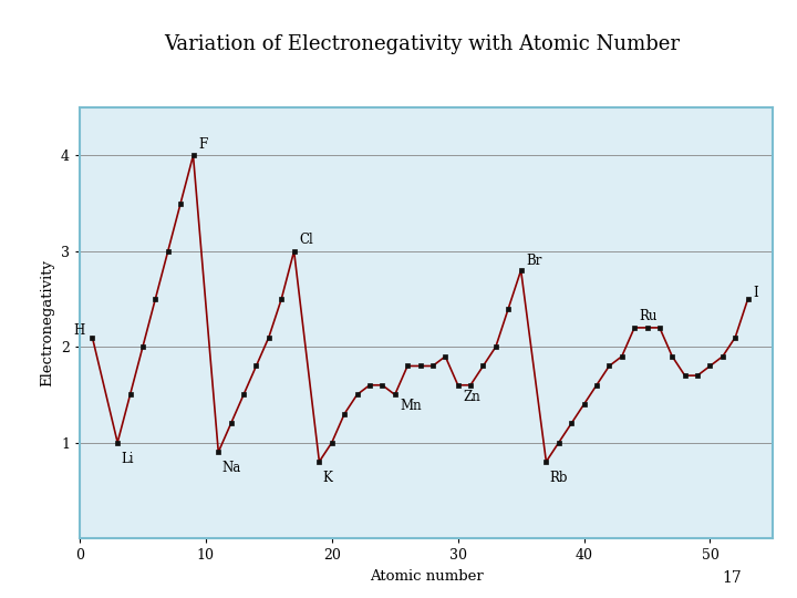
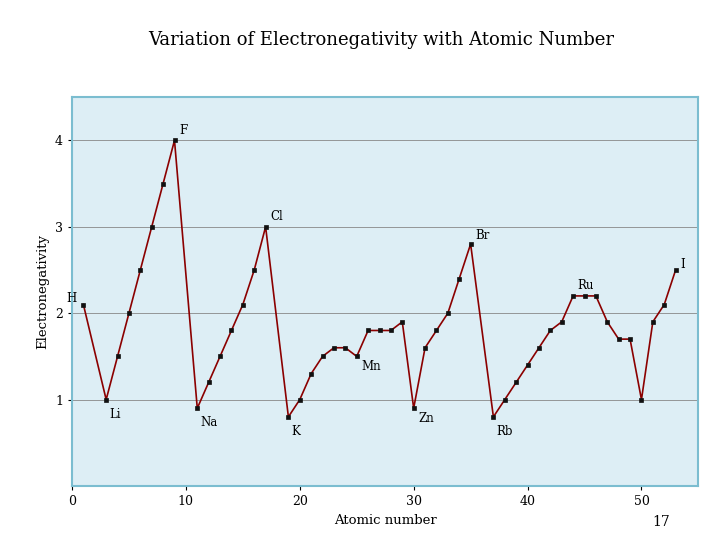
30: 1.6 -> 0.9
50: 1.8 -> 1.0
